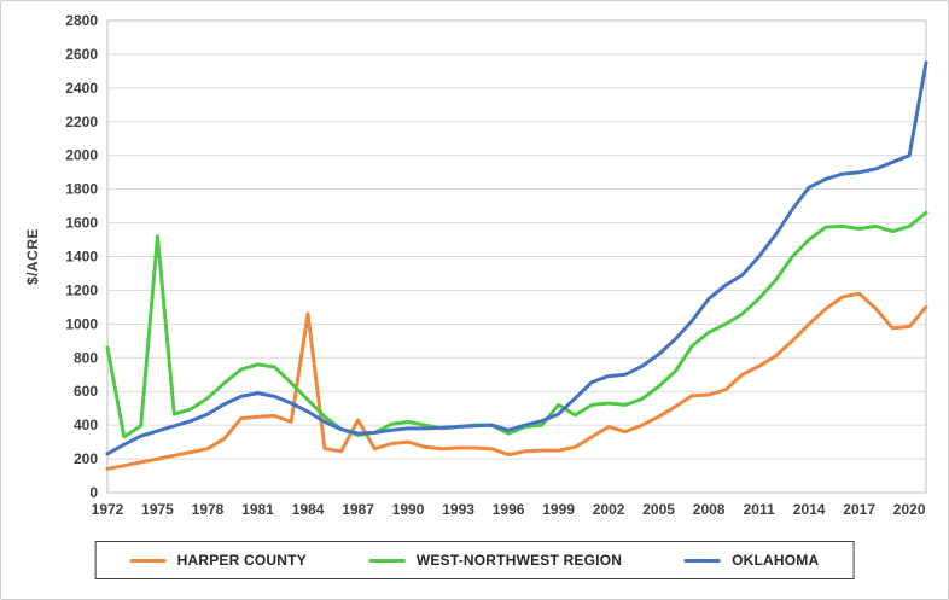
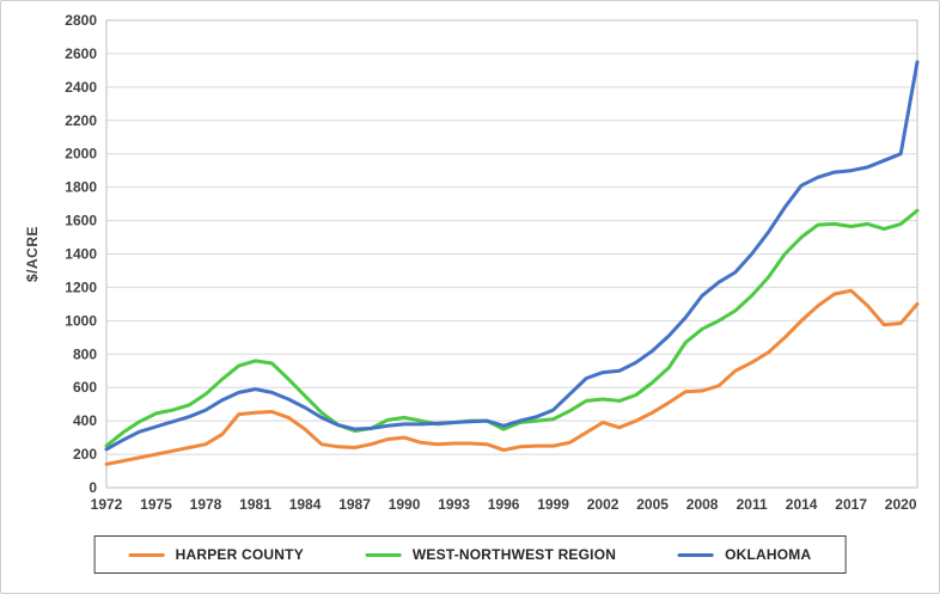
WEST-NORTHWEST REGION/1972: 860 -> 250
WEST-NORTHWEST REGION/1975: 1520 -> 440
HARPER COUNTY/1984: 1060 -> 350
HARPER COUNTY/1987: 430 -> 240
WEST-NORTHWEST REGION/1999: 520 -> 410
